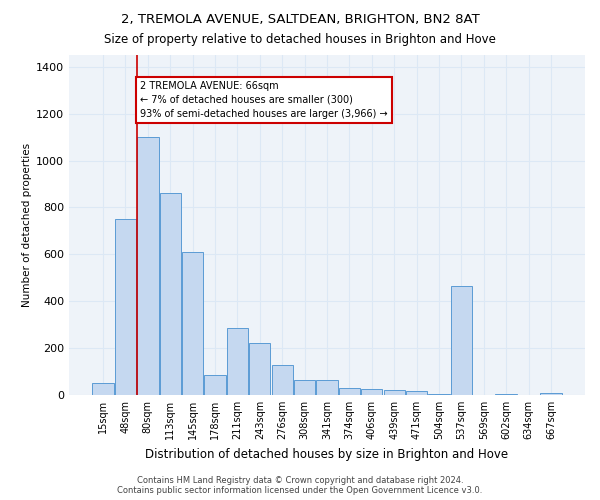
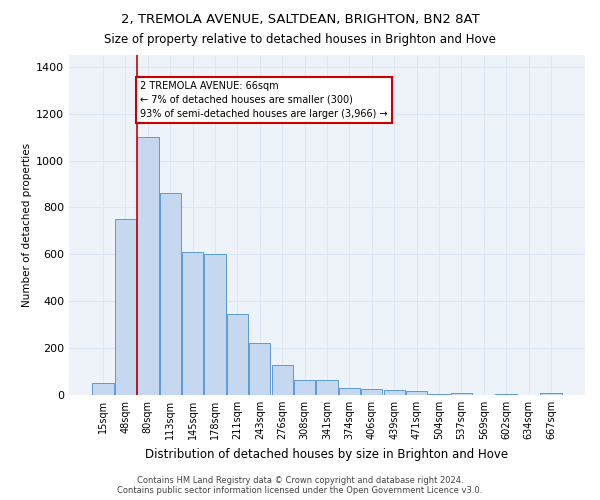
178sqm: 85 -> 600
211sqm: 285 -> 345
537sqm: 465 -> 10
